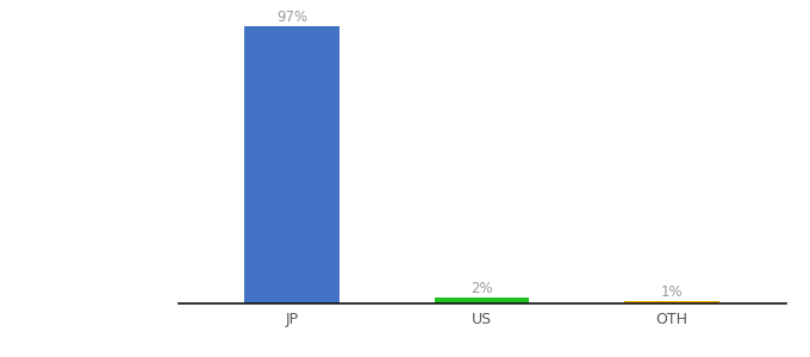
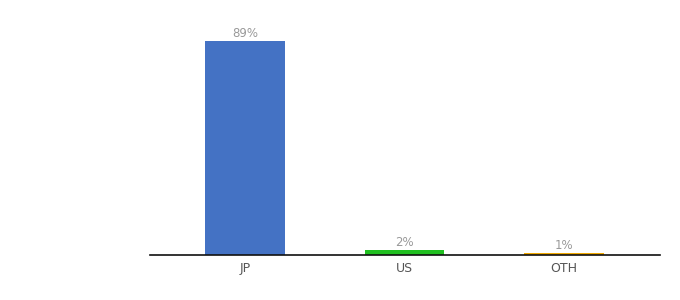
JP: 97% -> 89%
